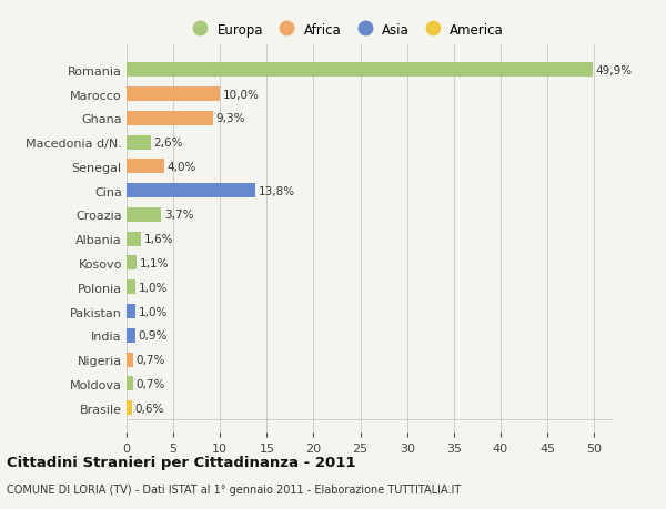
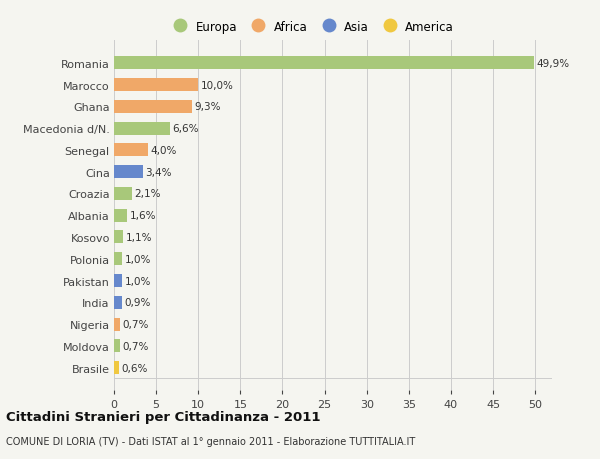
Macedonia d/N.: 2,6% -> 6,6%
Cina: 13,8% -> 3,4%
Croazia: 3,7% -> 2,1%
